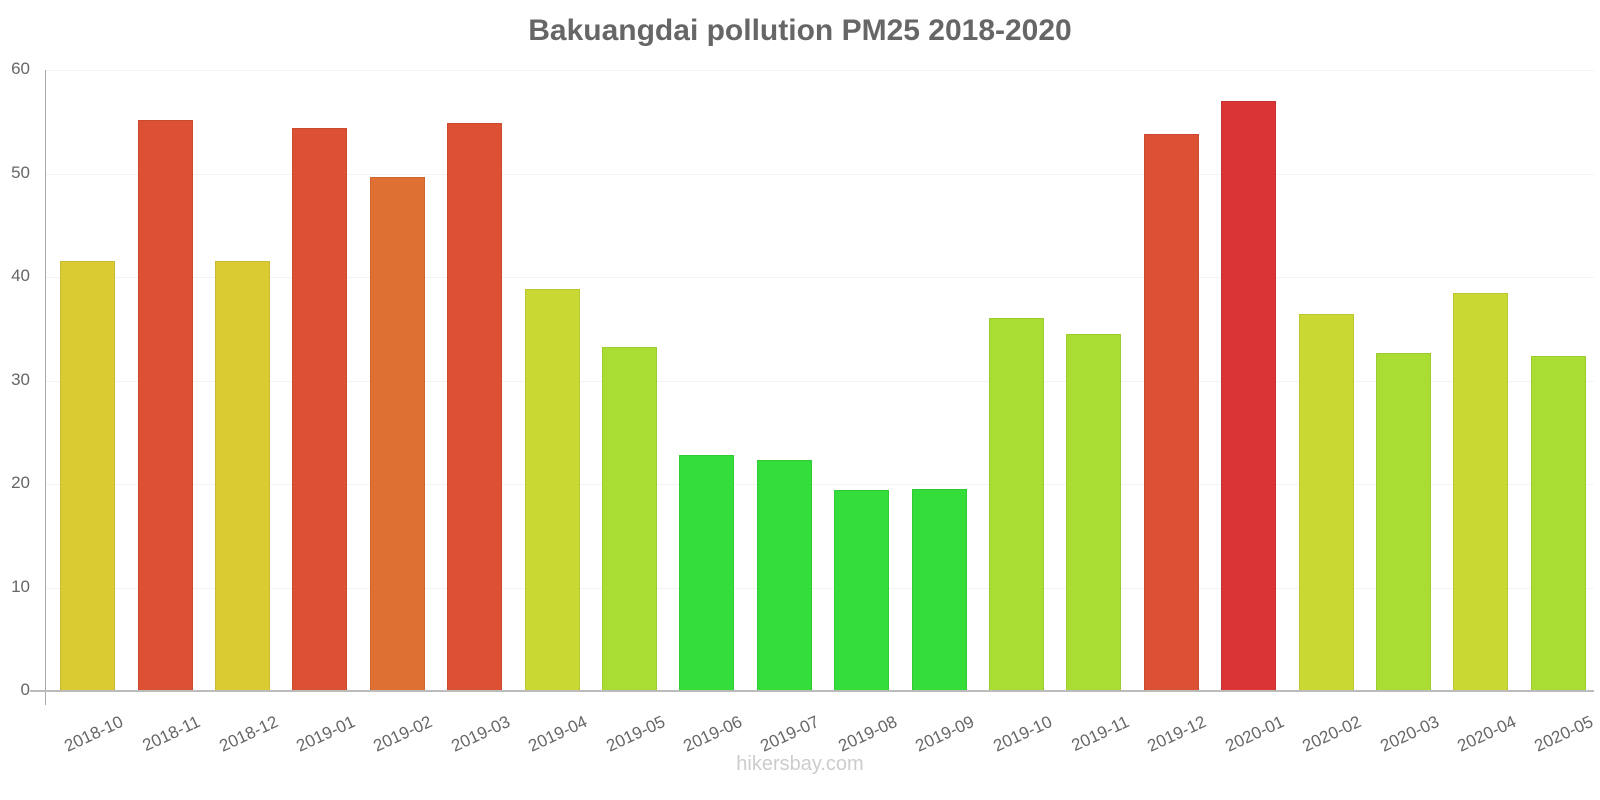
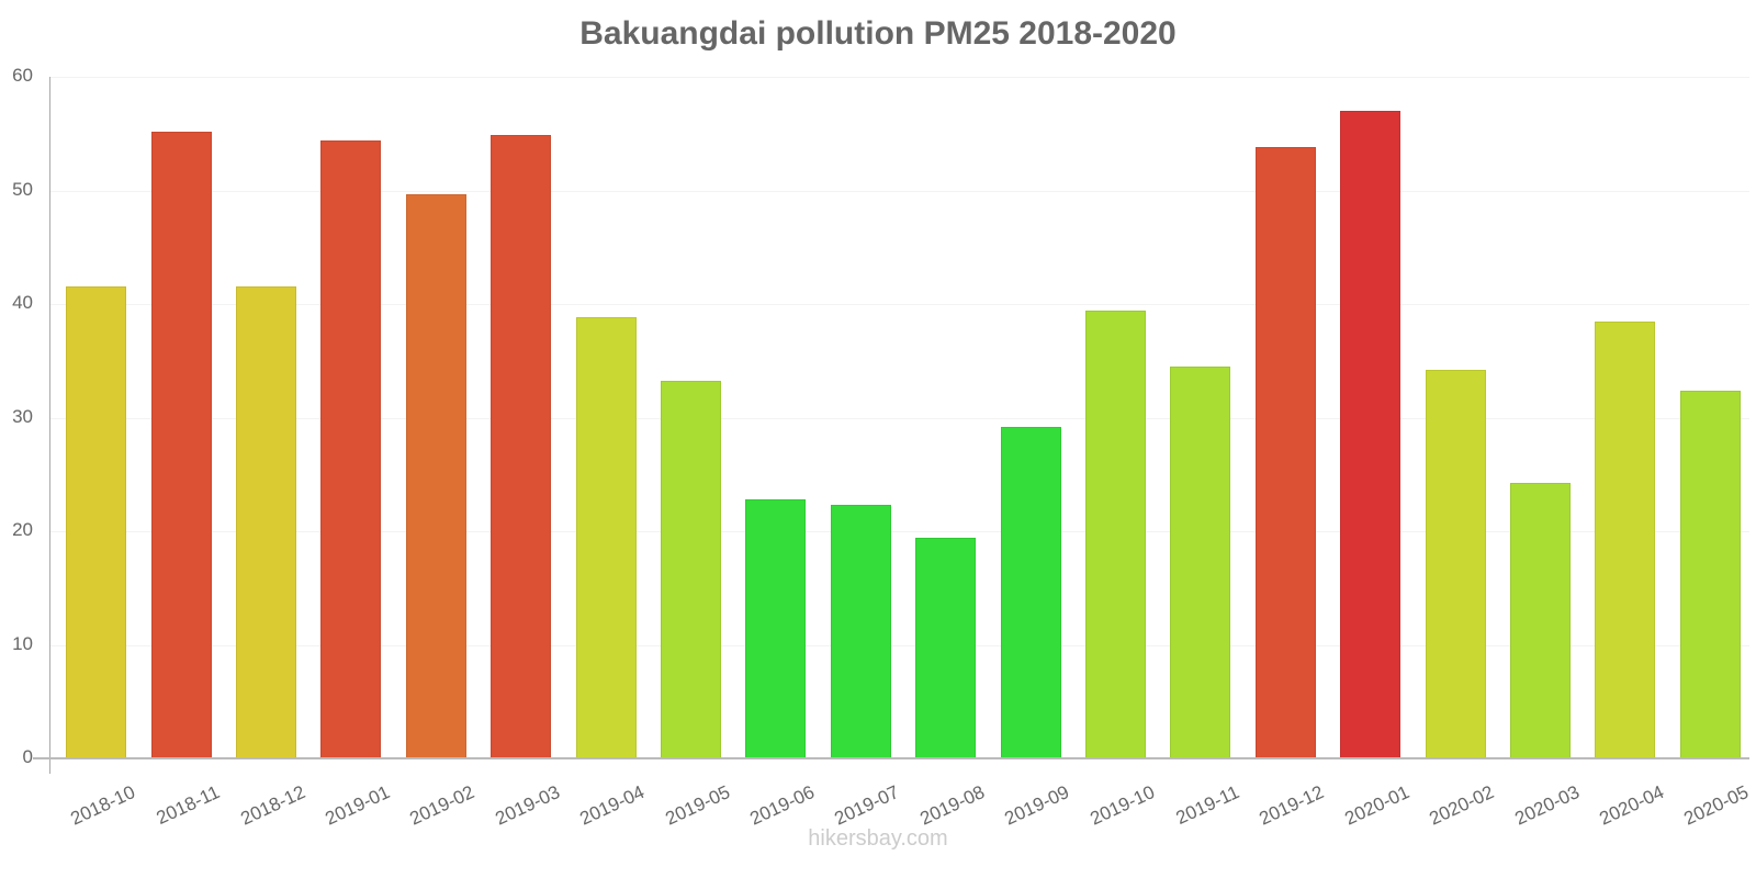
2019-09: 19.5 -> 29.2
2019-10: 36.0 -> 39.4
2020-02: 36.4 -> 34.2
2020-03: 32.7 -> 24.3
